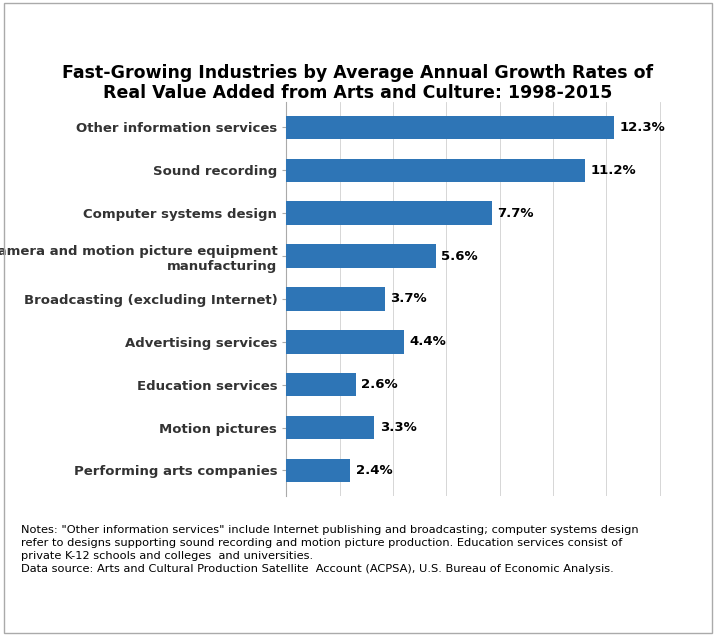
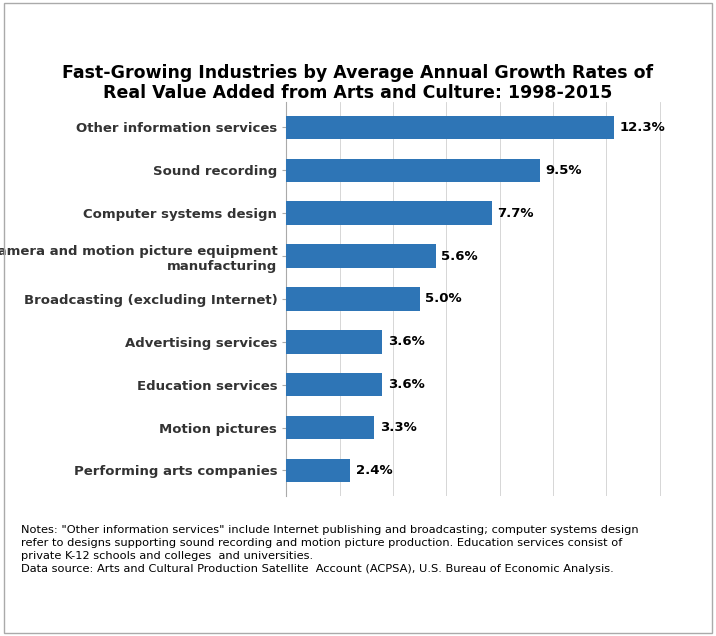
Sound recording: 11.2% -> 9.5%
Broadcasting (excluding Internet): 3.7% -> 5.0%
Advertising services: 4.4% -> 3.6%
Education services: 2.6% -> 3.6%
